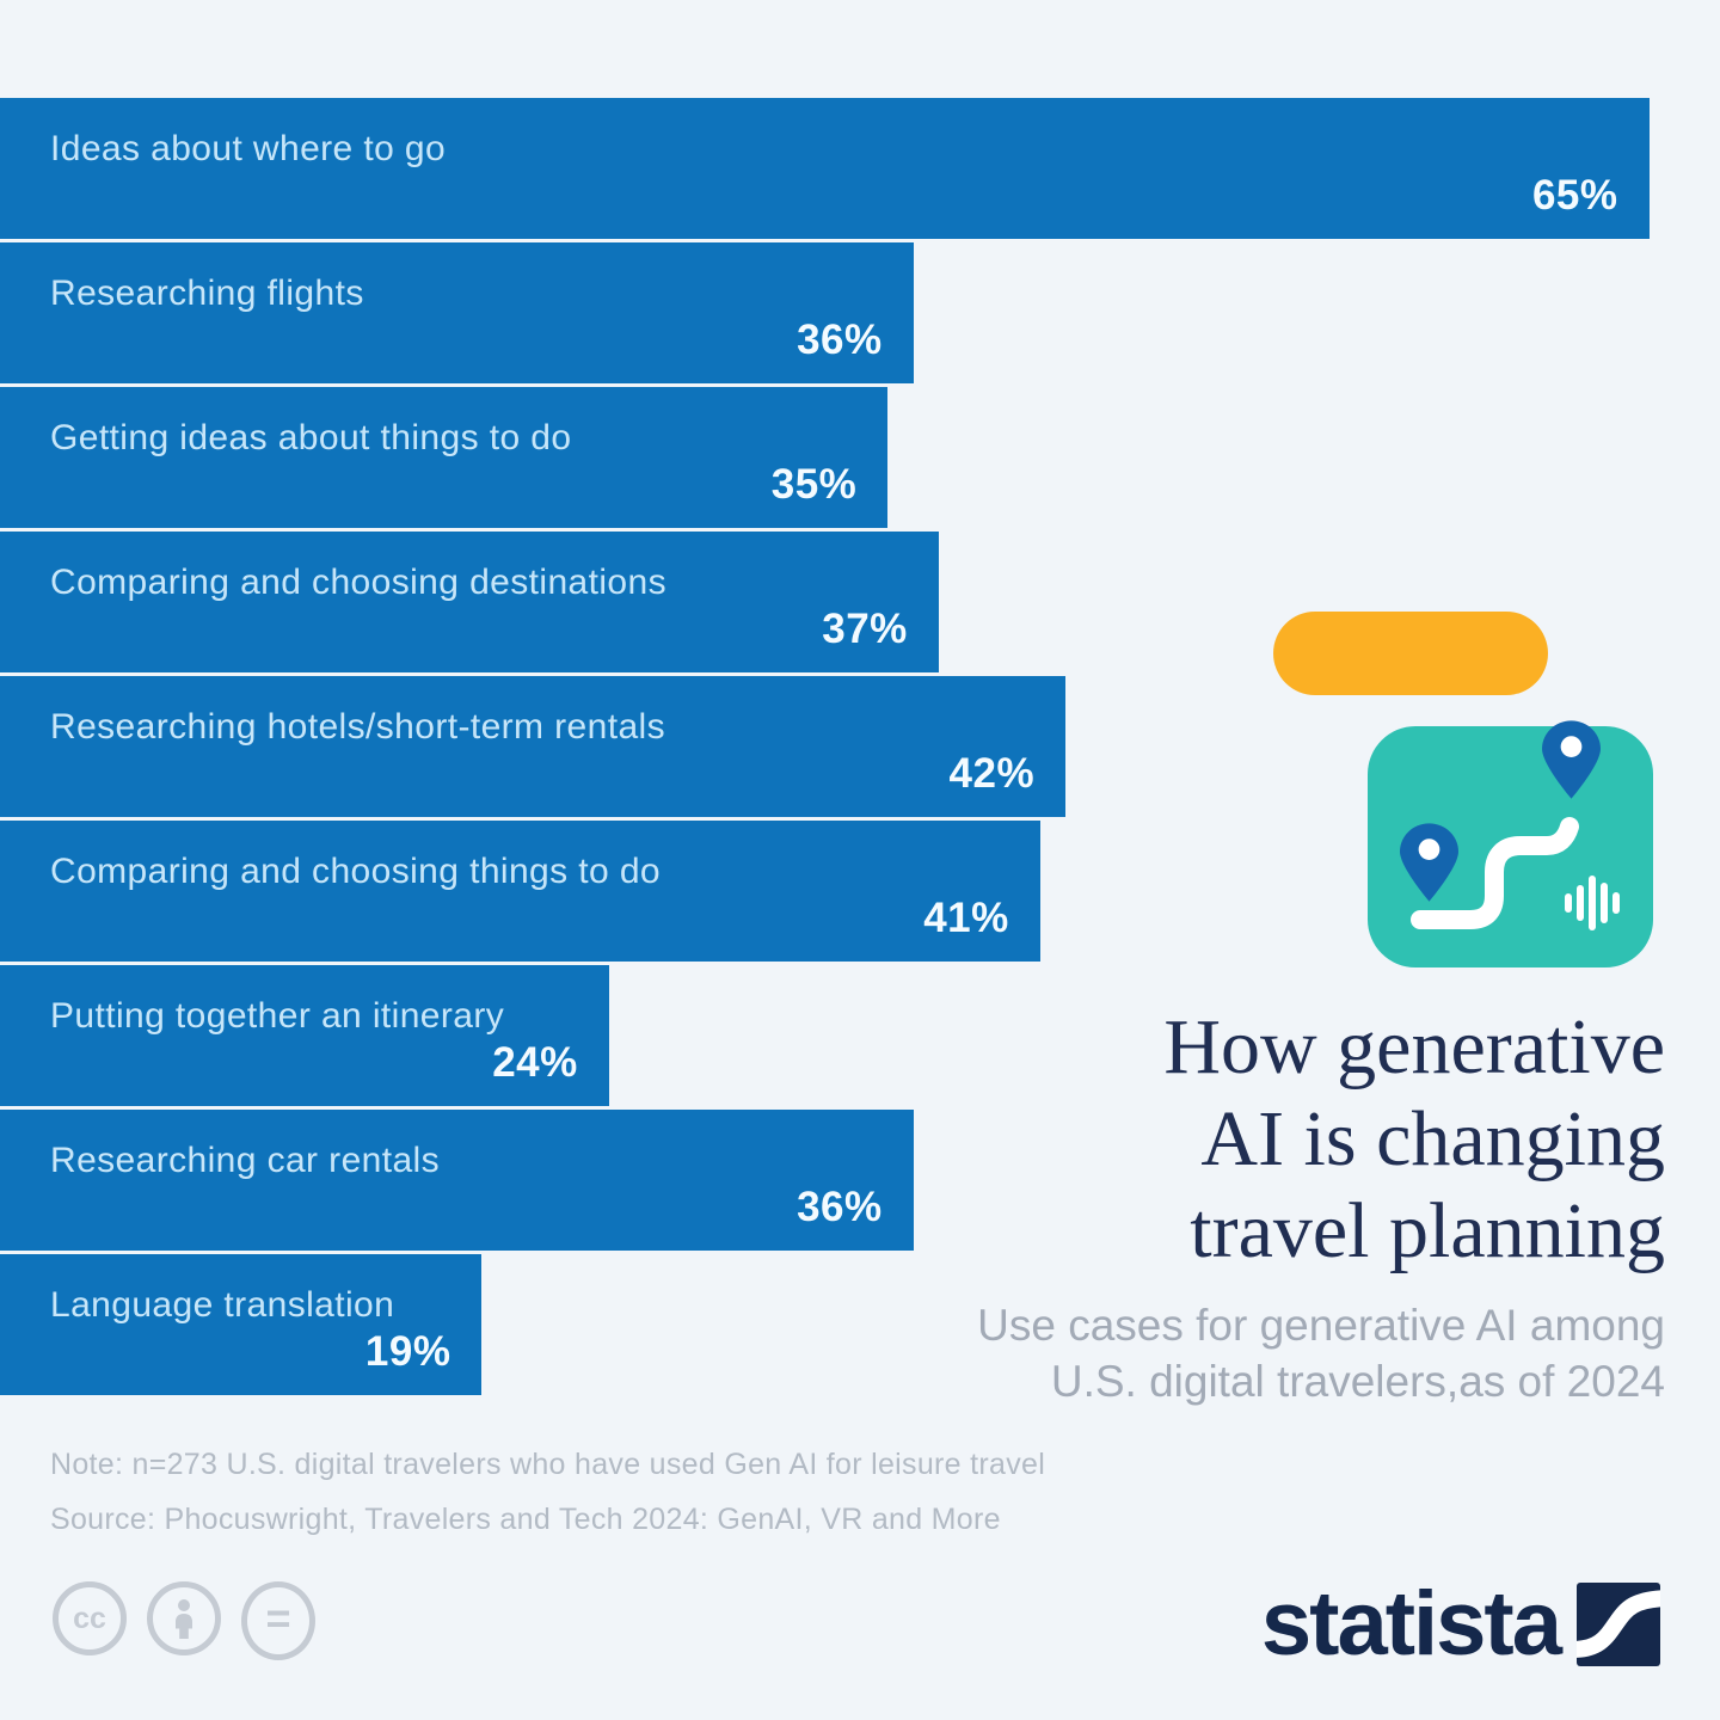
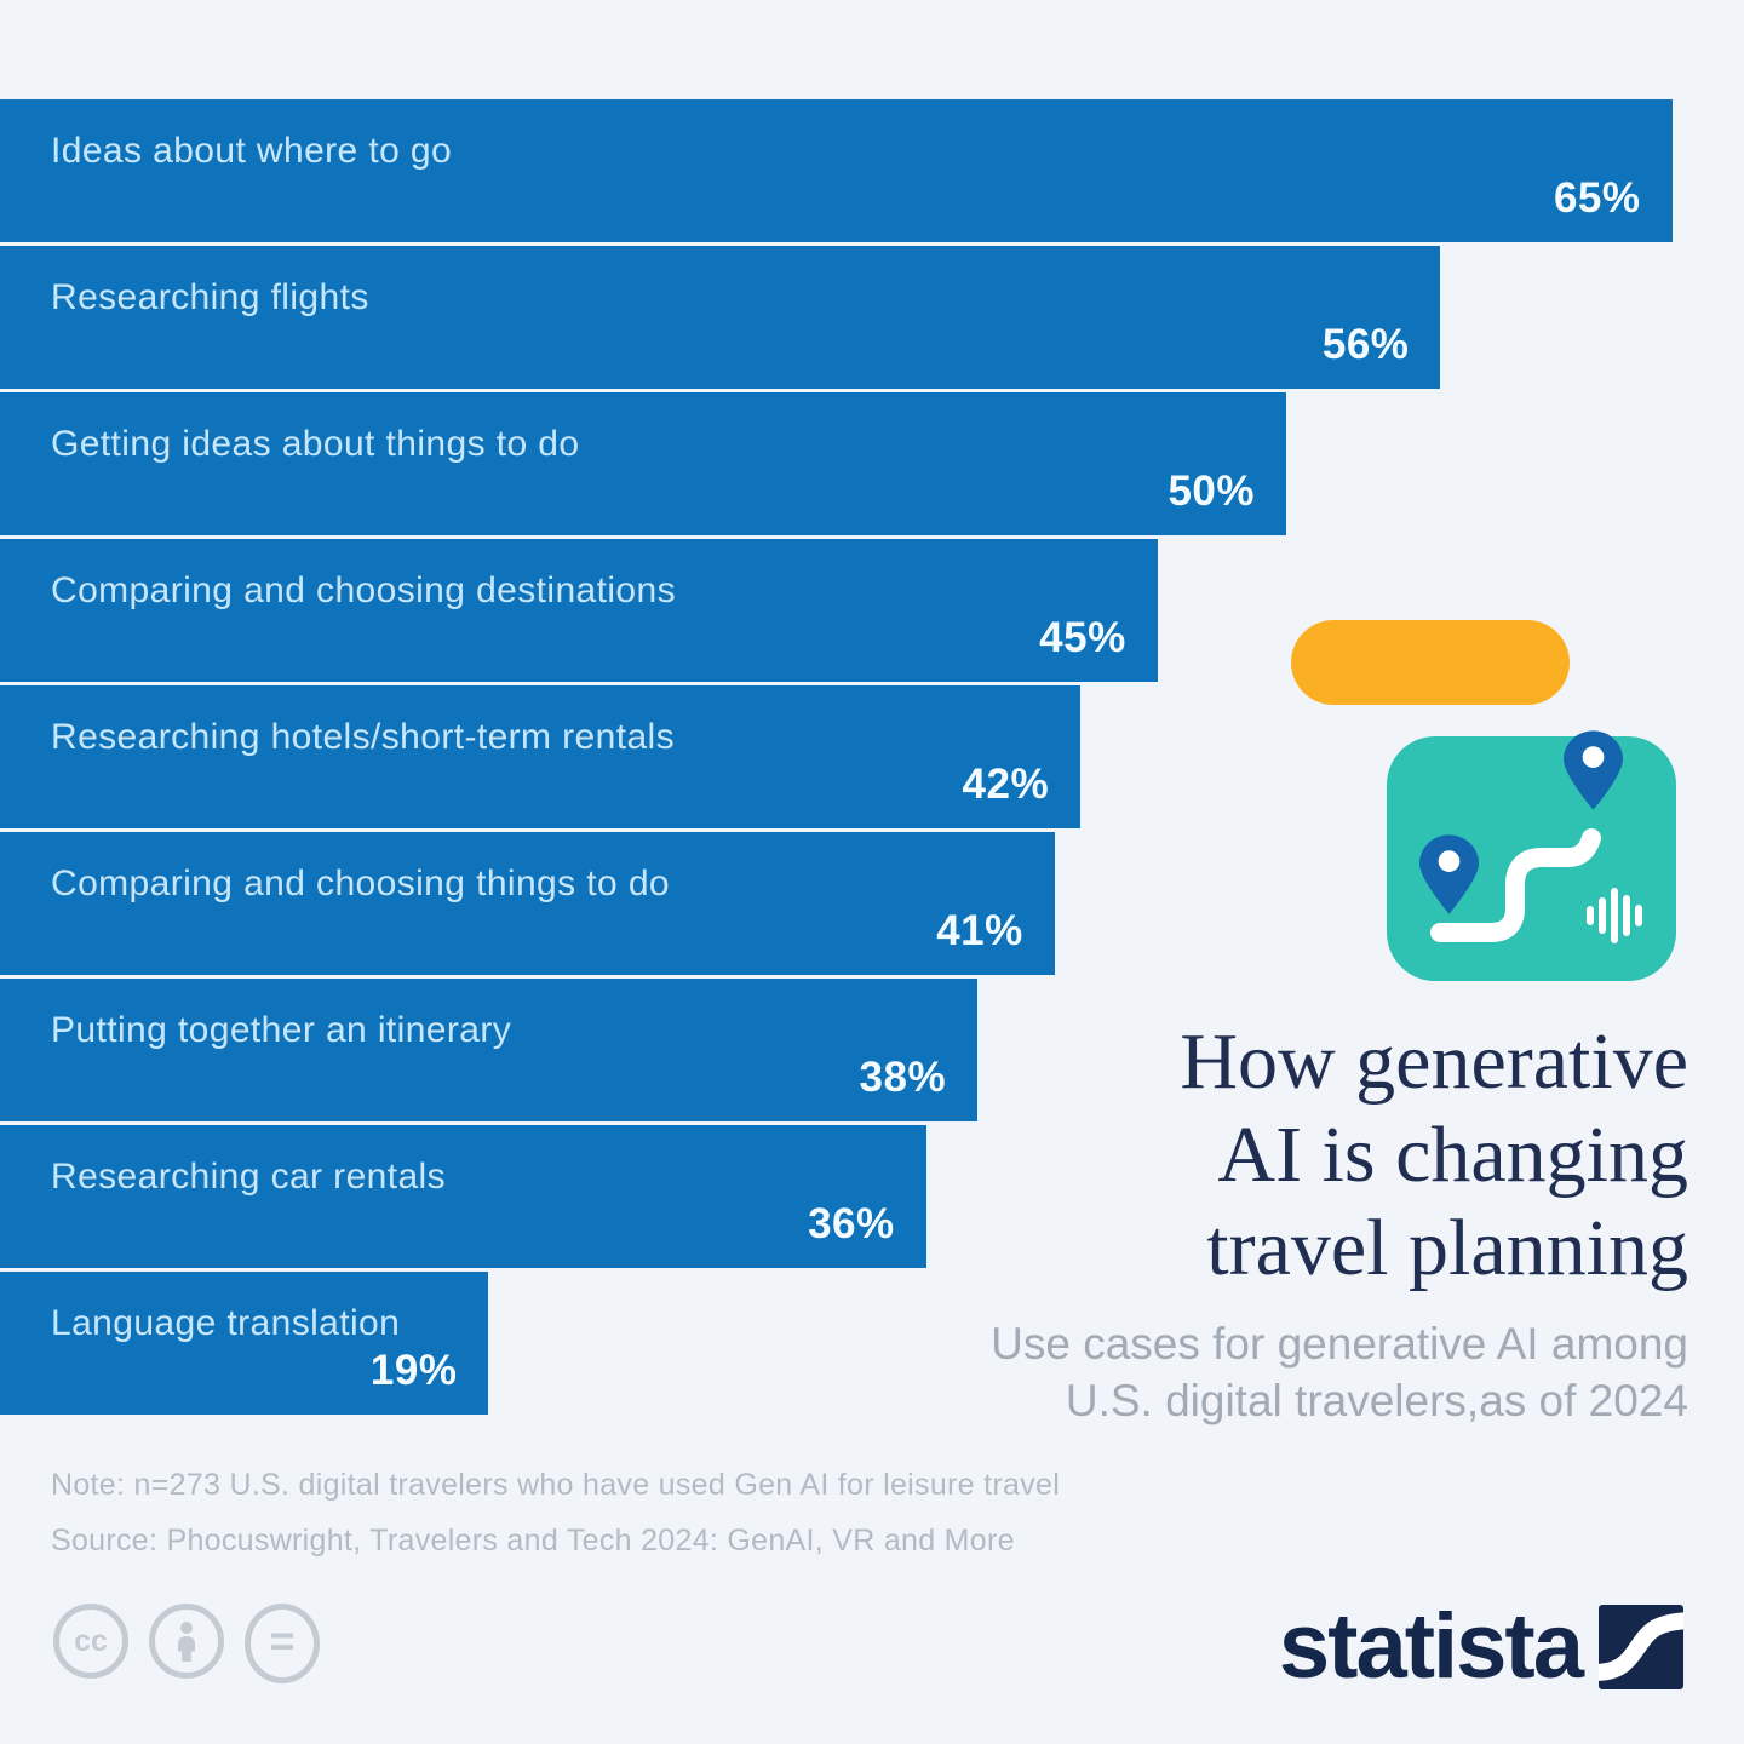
Researching flights: 36% -> 56%
Getting ideas about things to do: 35% -> 50%
Comparing and choosing destinations: 37% -> 45%
Putting together an itinerary: 24% -> 38%
